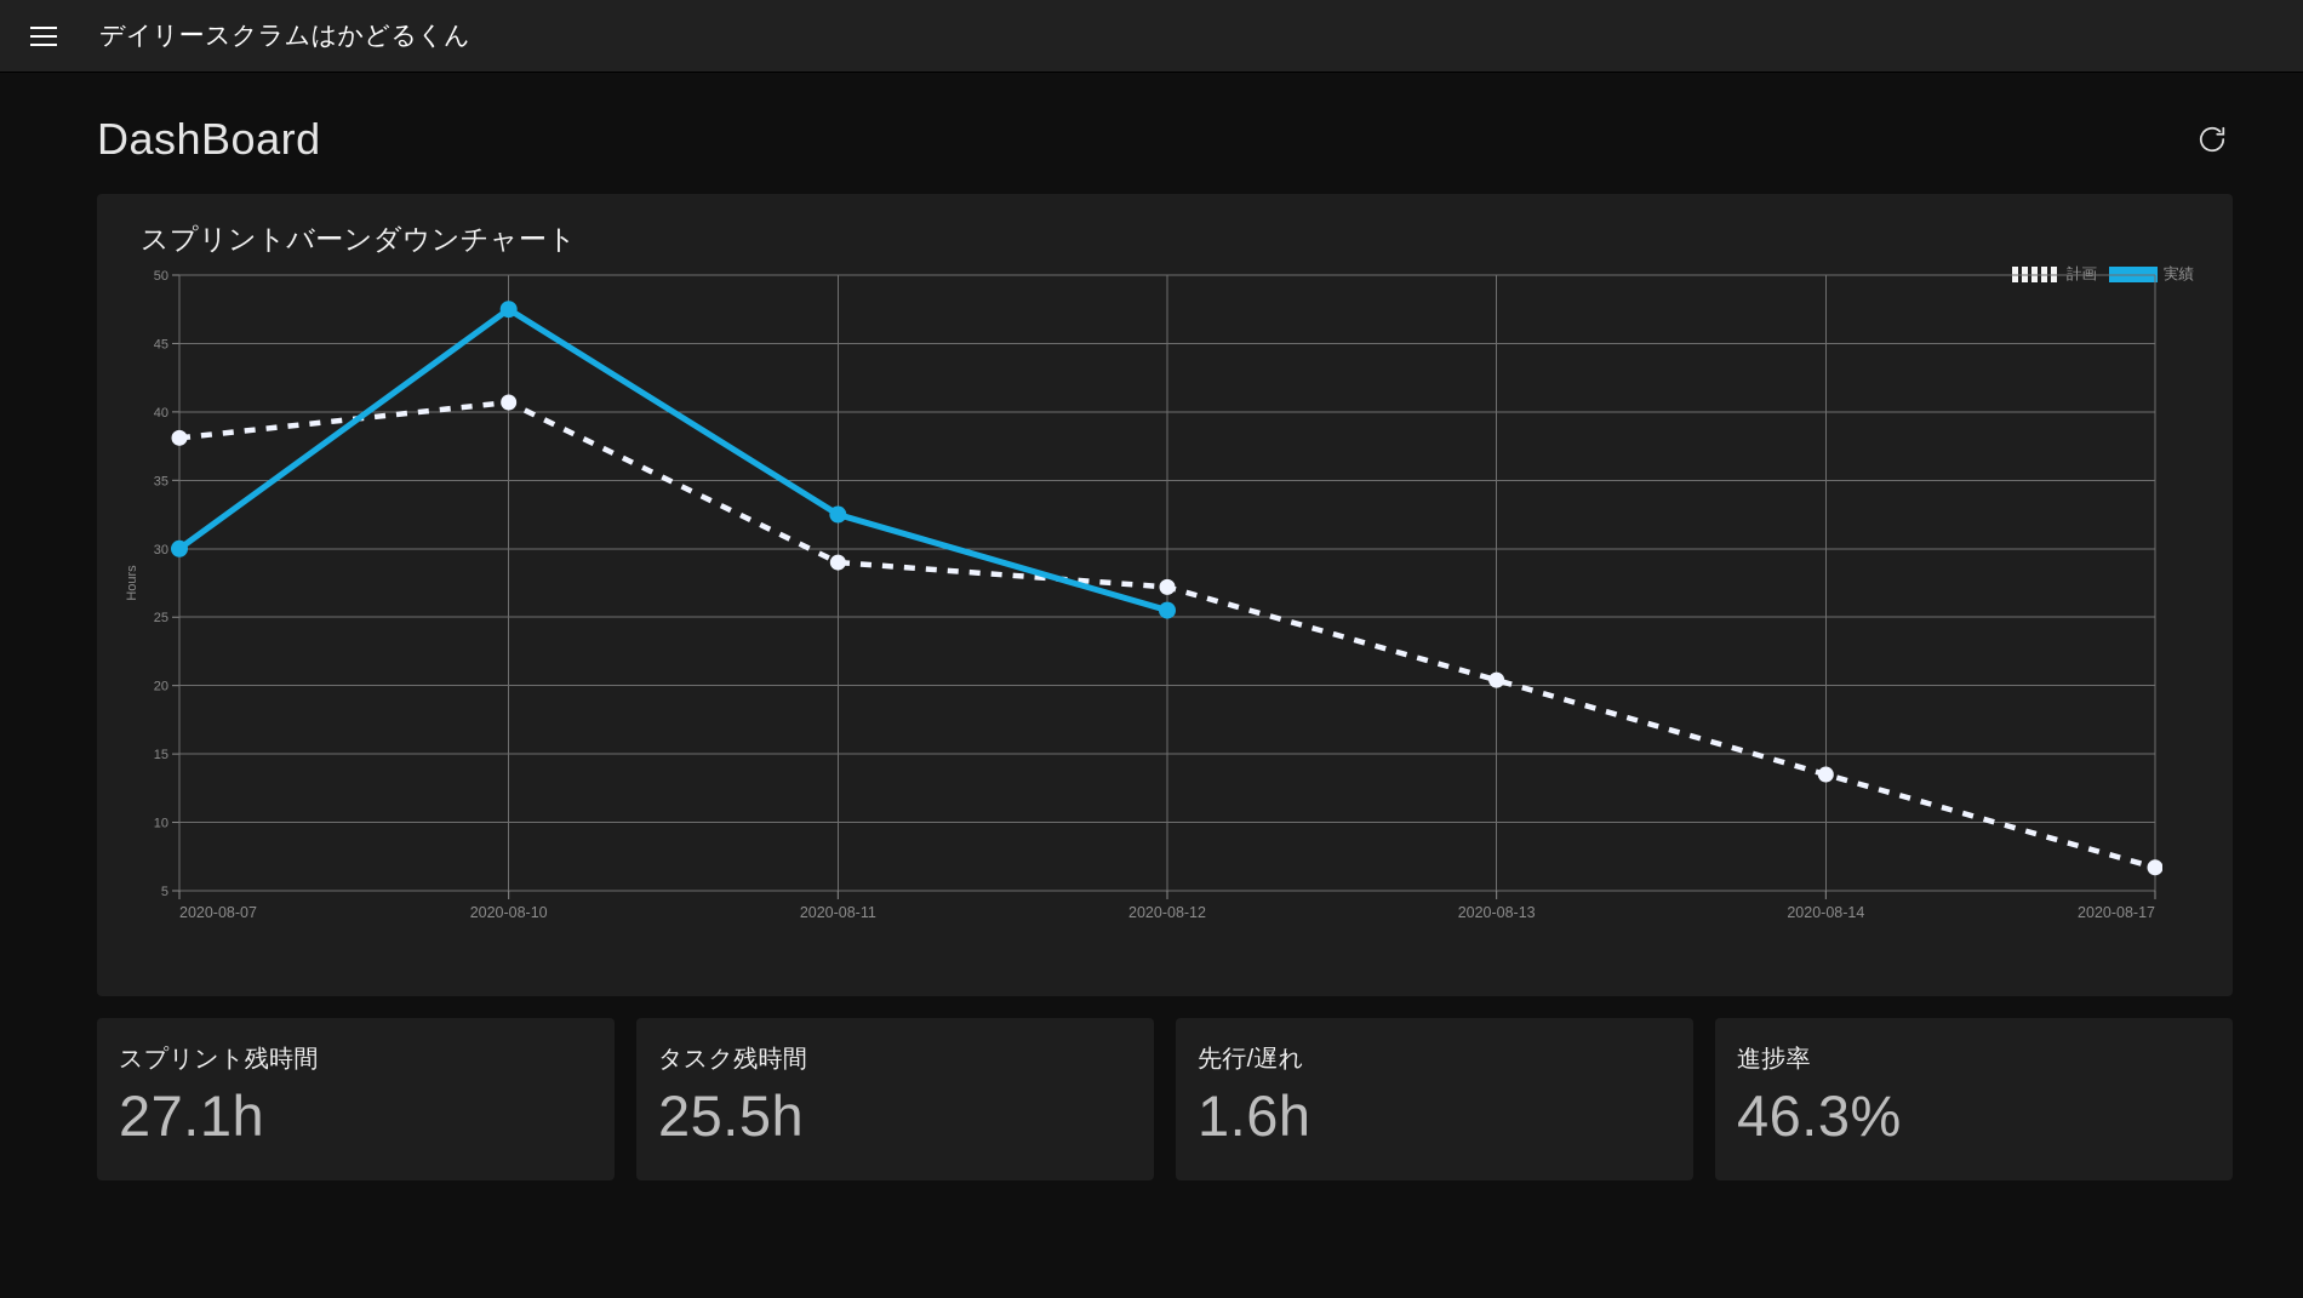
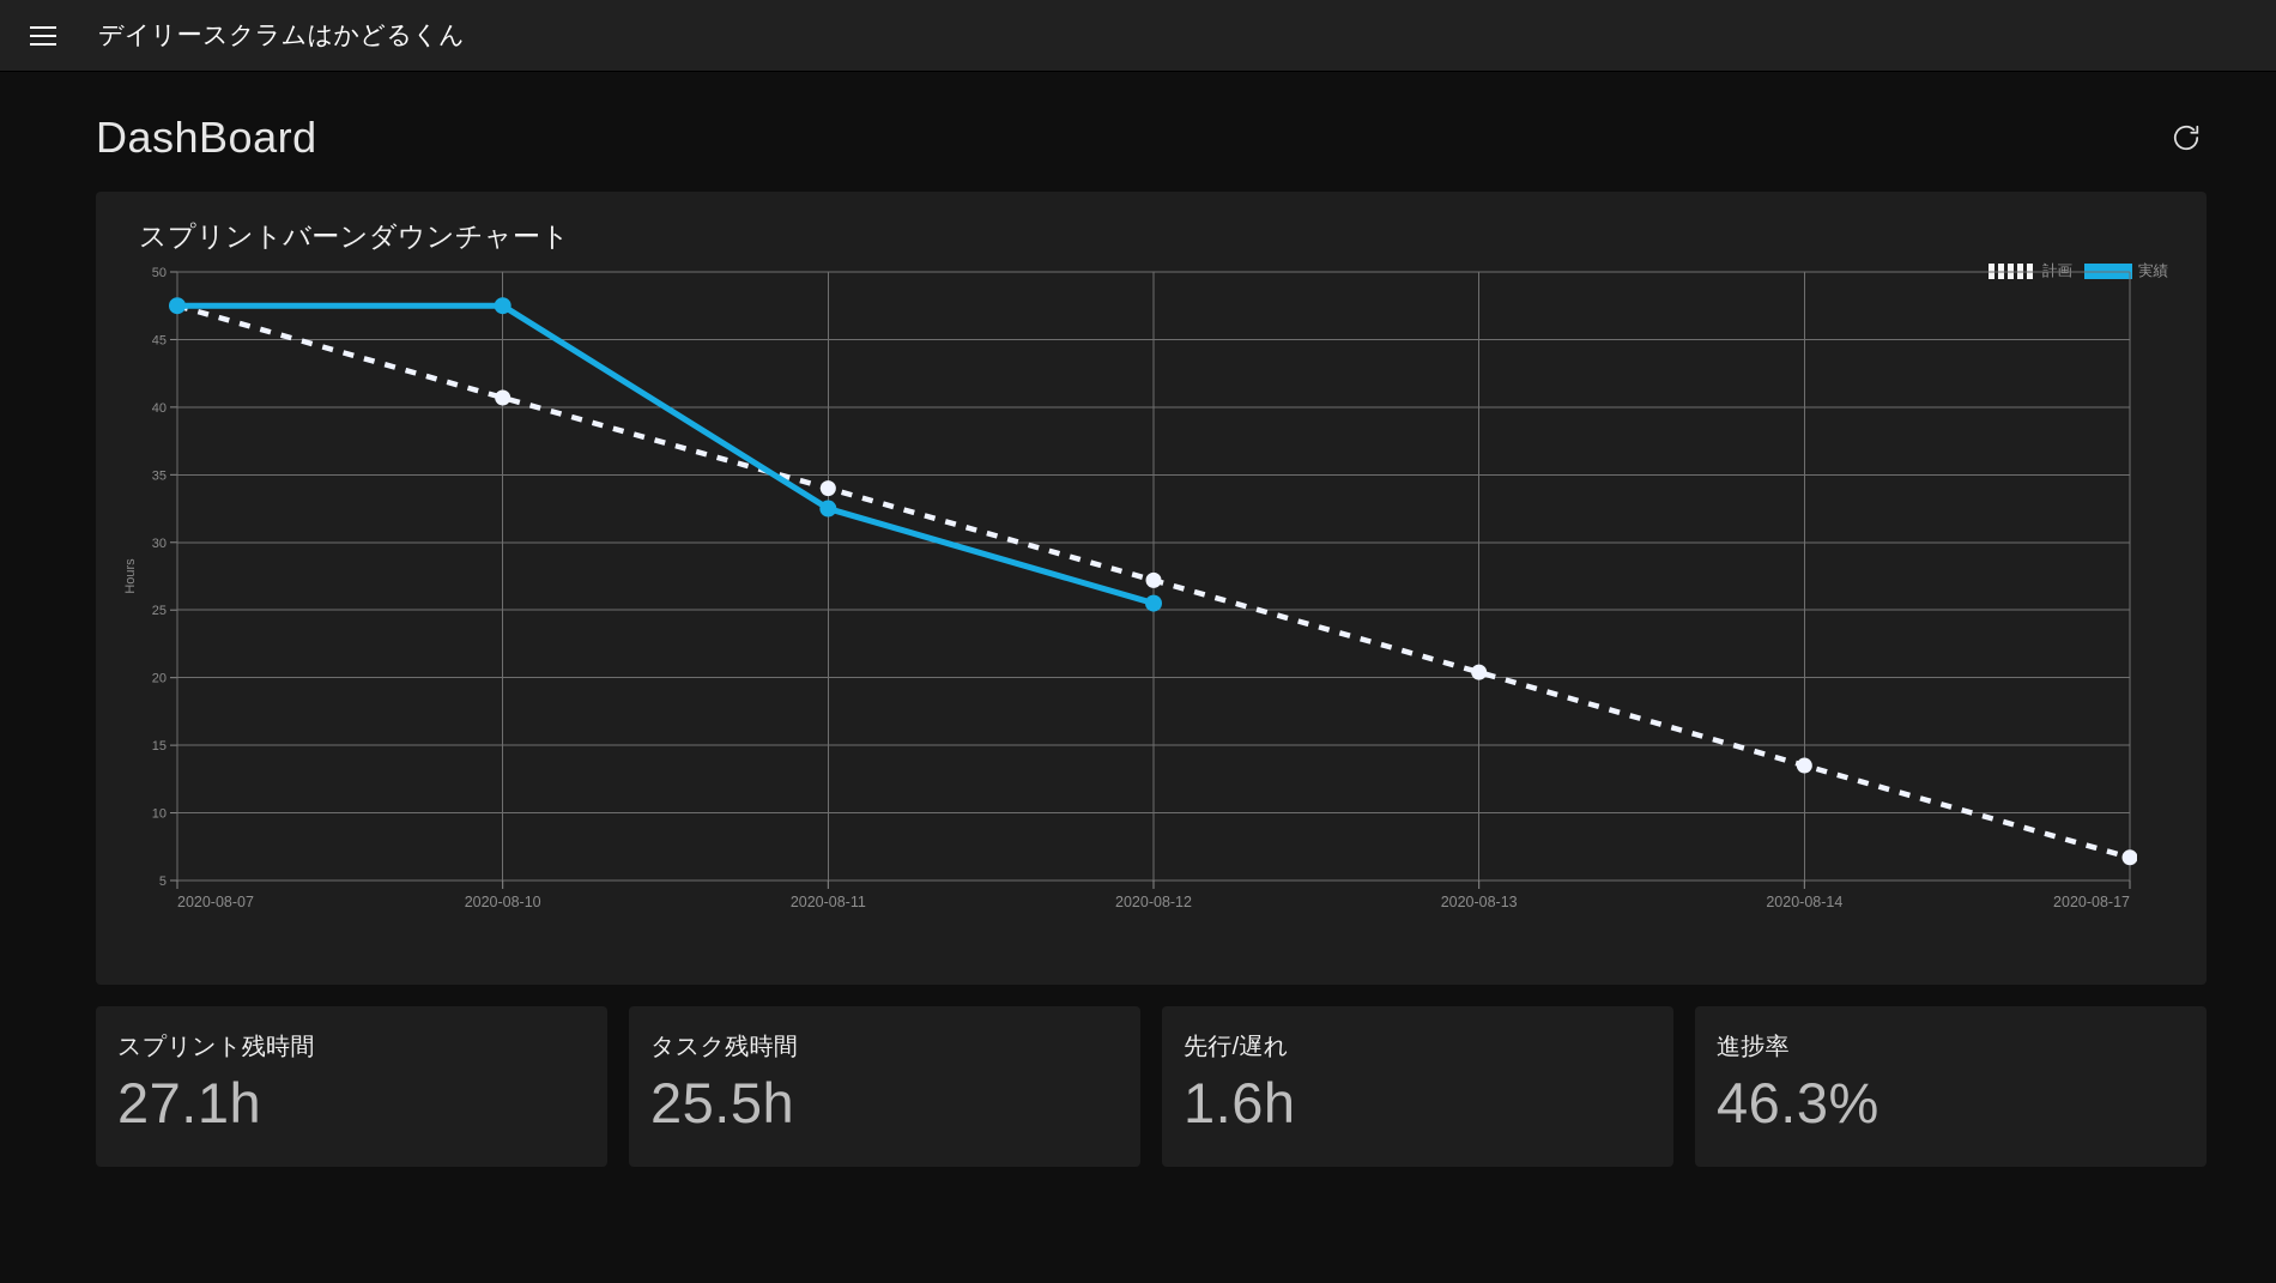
計画/2020-08-07: 38.1 -> 47.5
実績/2020-08-07: 30.0 -> 47.5
計画/2020-08-11: 29.0 -> 34.0
